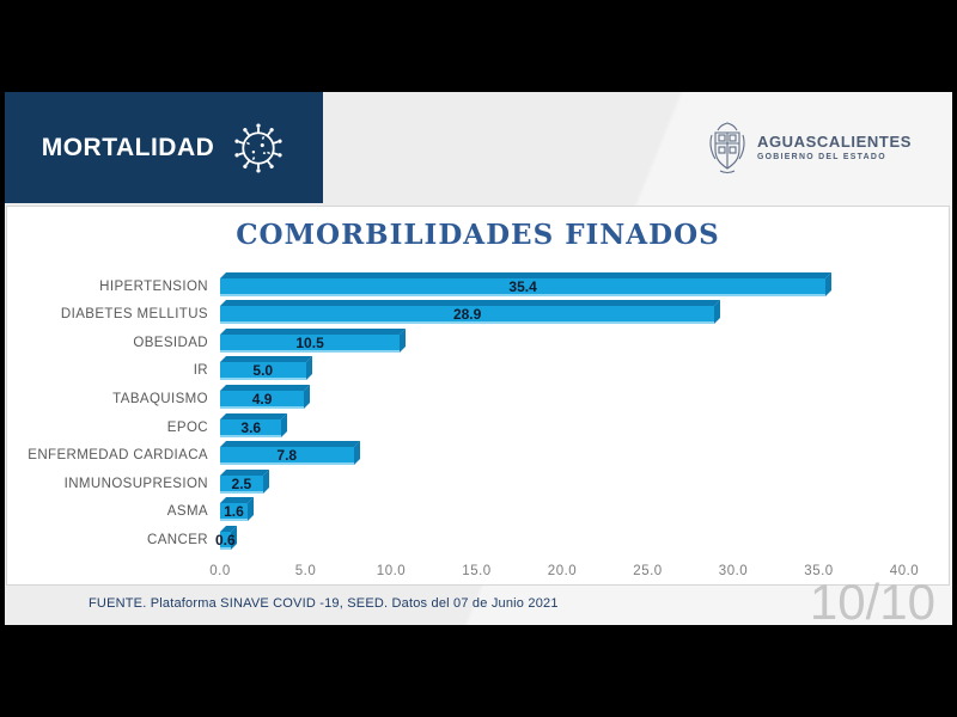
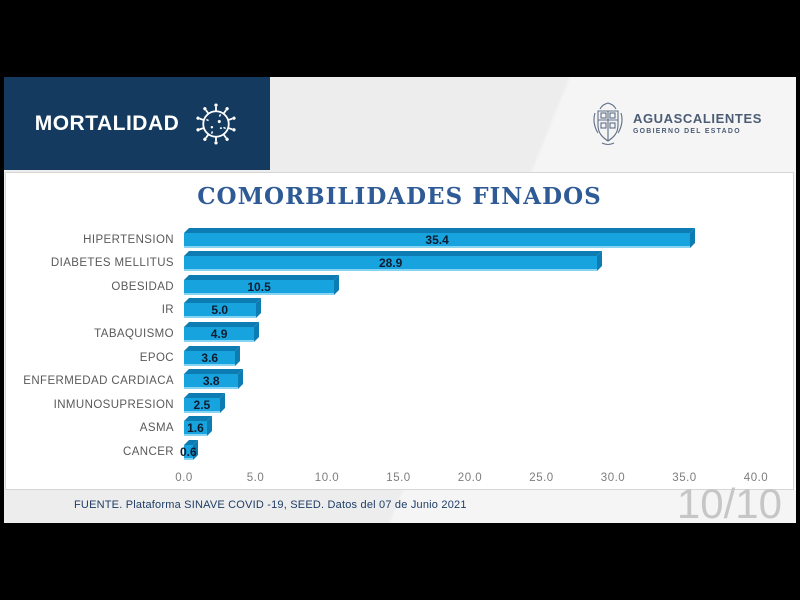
ENFERMEDAD CARDIACA: 7.8 -> 3.8
